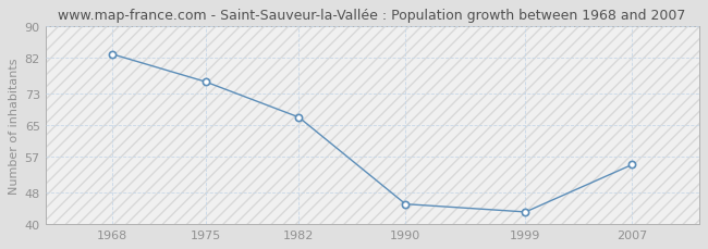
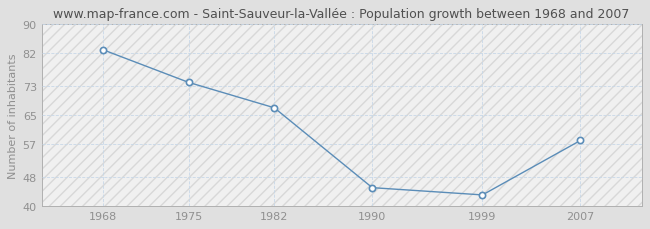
1975: 76 -> 74
2007: 55 -> 58
